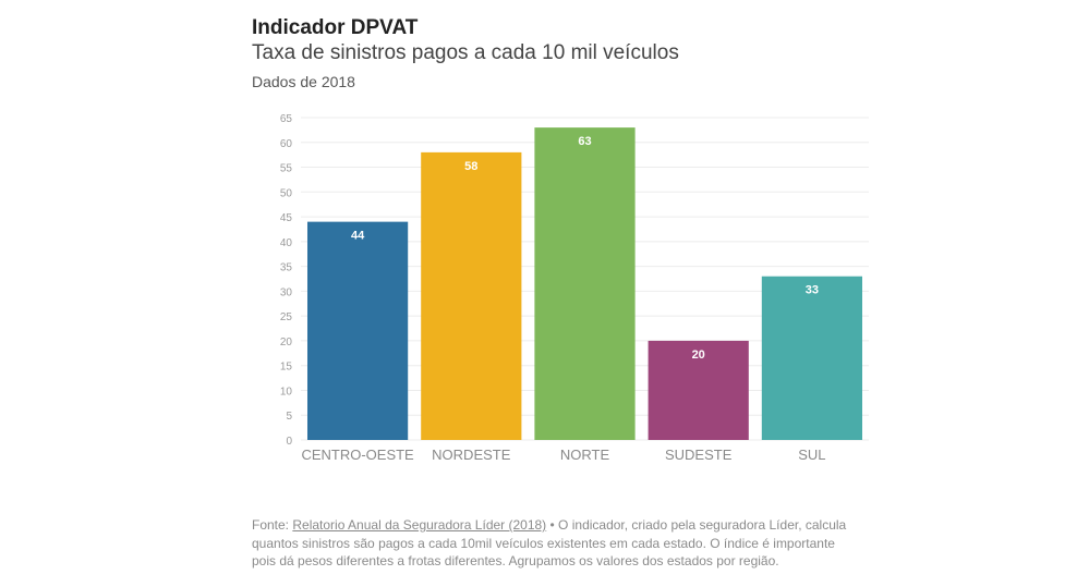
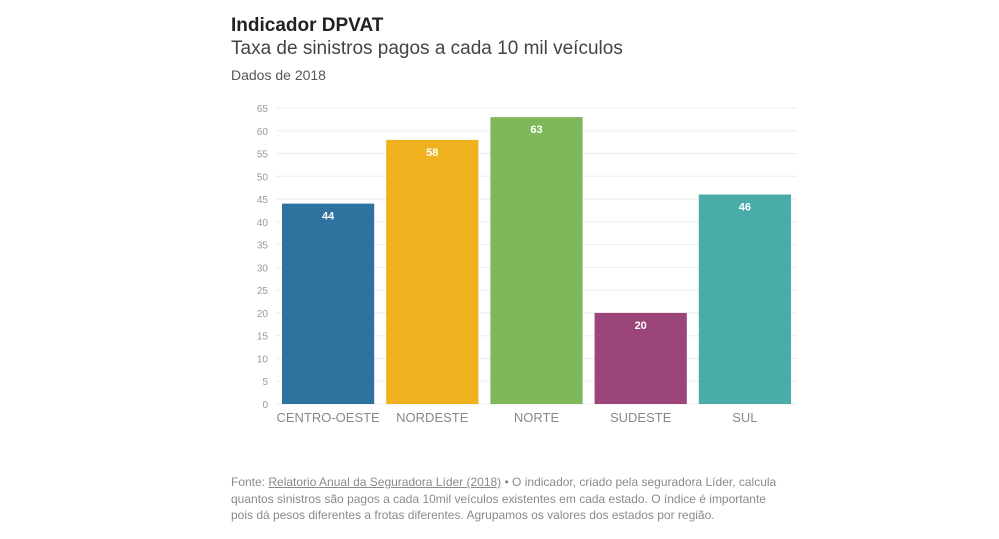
SUL: 33 -> 46
